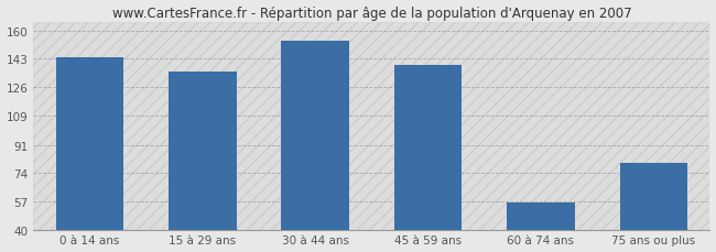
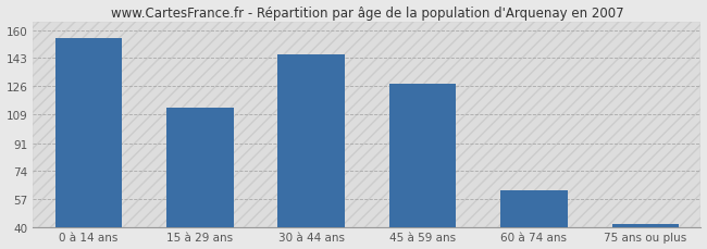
0 à 14 ans: 144 -> 155
15 à 29 ans: 135 -> 113
30 à 44 ans: 154 -> 145
45 à 59 ans: 139 -> 127
60 à 74 ans: 56 -> 62
75 ans ou plus: 80 -> 42
